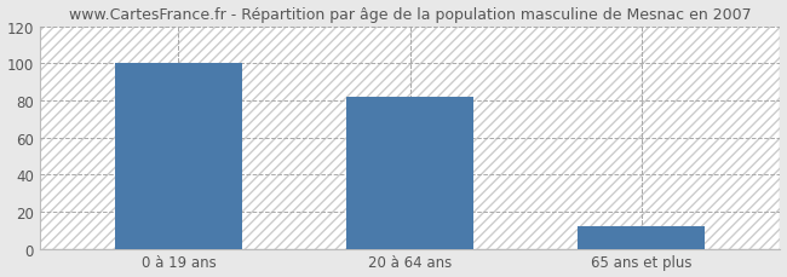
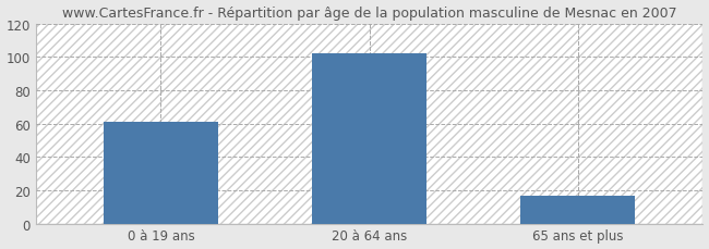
0 à 19 ans: 100 -> 61
20 à 64 ans: 82 -> 102
65 ans et plus: 12 -> 17
